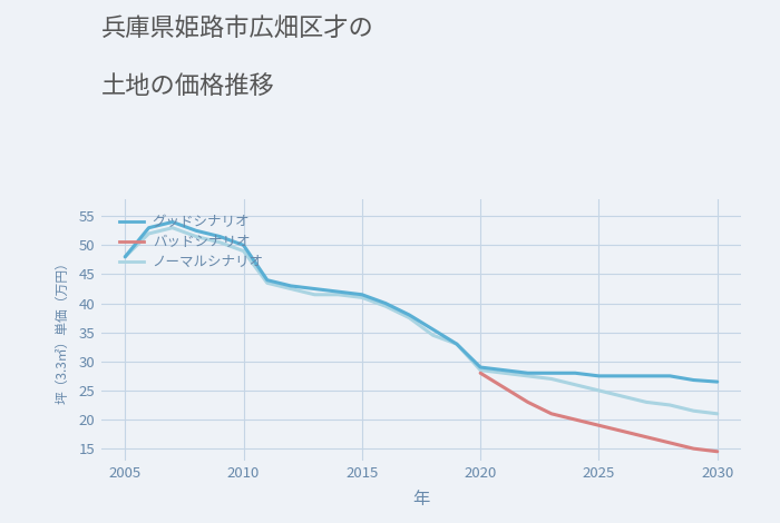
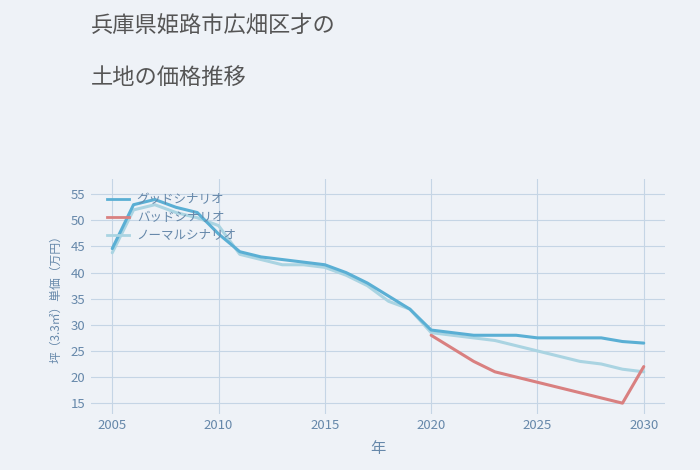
グッドシナリオ/2005: 48.0 -> 44.6
ノーマルシナリオ/2005: 48.0 -> 43.8
グッドシナリオ/2010: 50.0 -> 47.4
バッドシナリオ/2030: 14.5 -> 22.0
